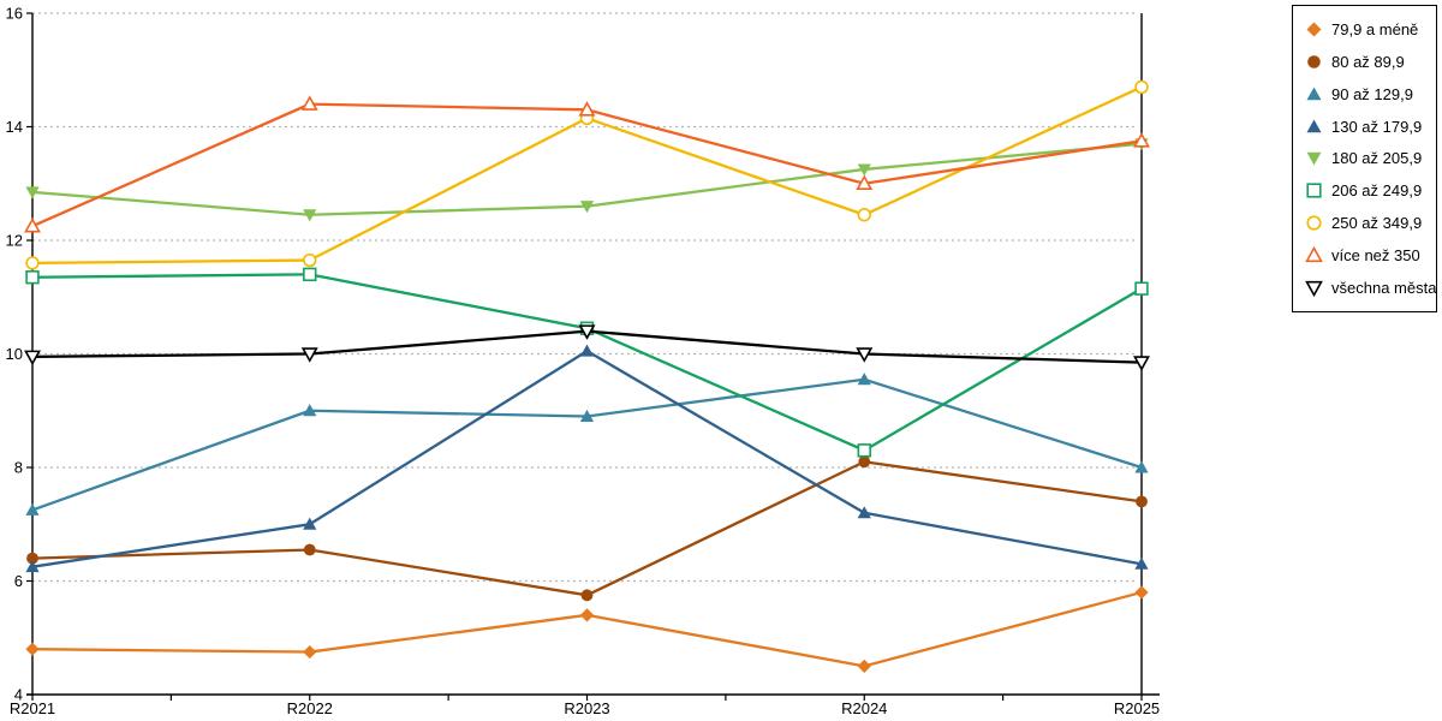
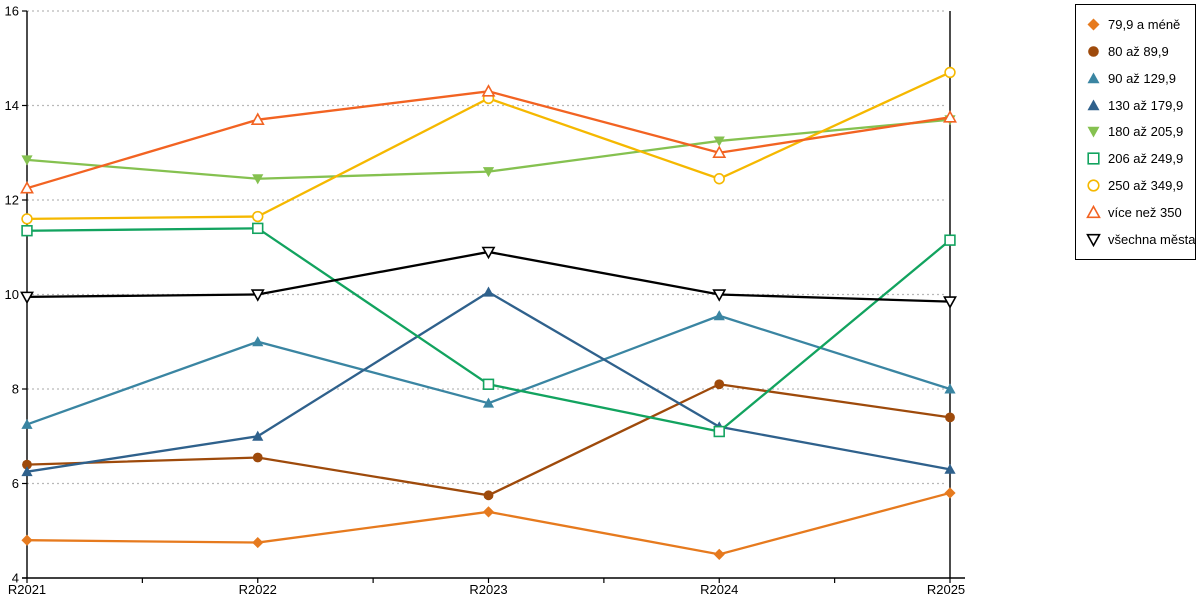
více než 350/R2022: 14.4 -> 13.7
90 až 129,9/R2023: 8.9 -> 7.7
206 až 249,9/R2023: 10.4 -> 8.1
všechna města/R2023: 10.4 -> 10.9
206 až 249,9/R2024: 8.3 -> 7.1
